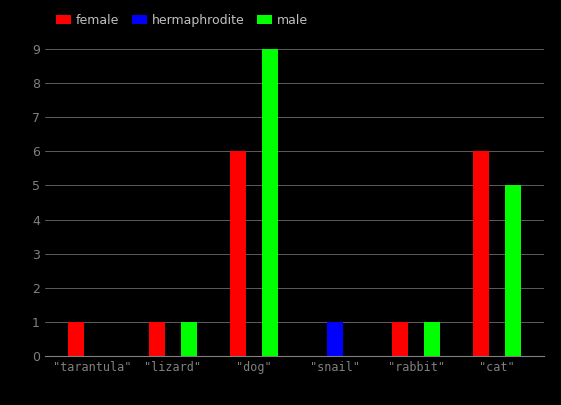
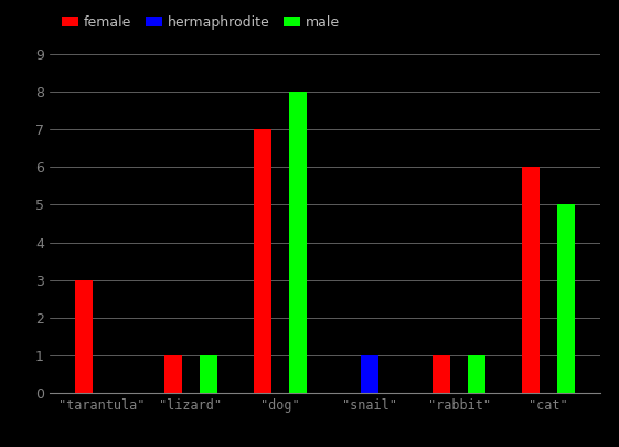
female/"tarantula": 1 -> 3
female/"dog": 6 -> 7
male/"dog": 9 -> 8
